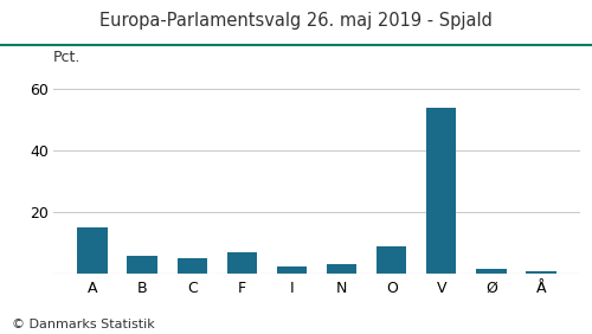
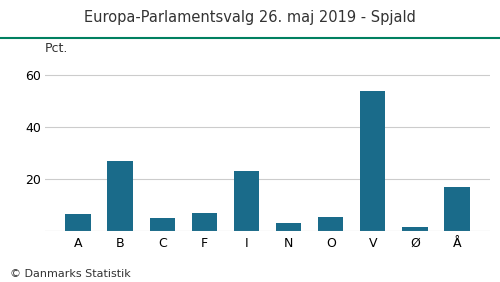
A: 15.0 -> 6.5
B: 6.0 -> 27.0
I: 2.5 -> 23.0
O: 9.0 -> 5.5
Å: 1.0 -> 17.0
